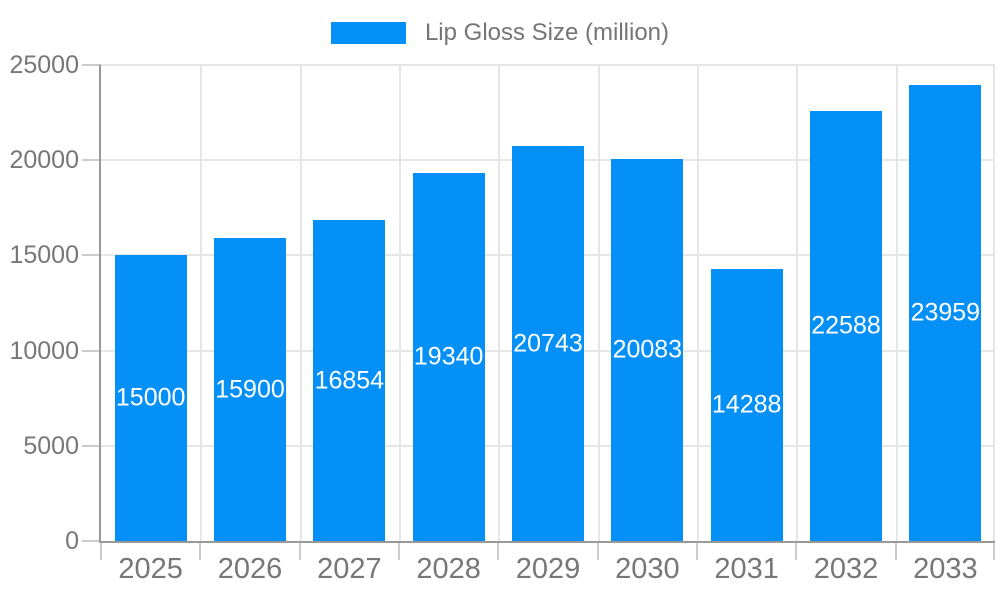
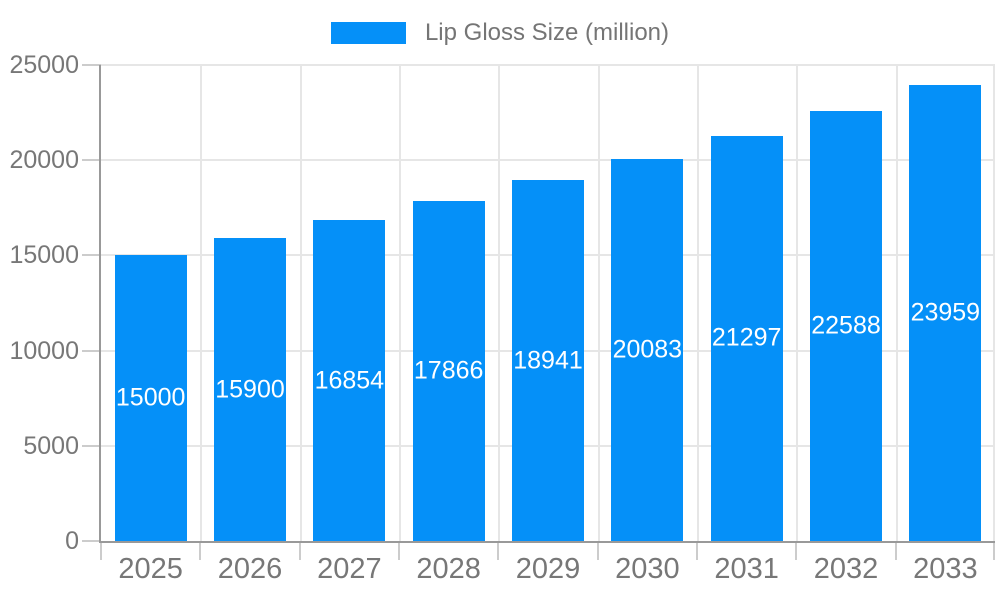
2028: 19340 -> 17866
2029: 20743 -> 18941
2031: 14288 -> 21297
